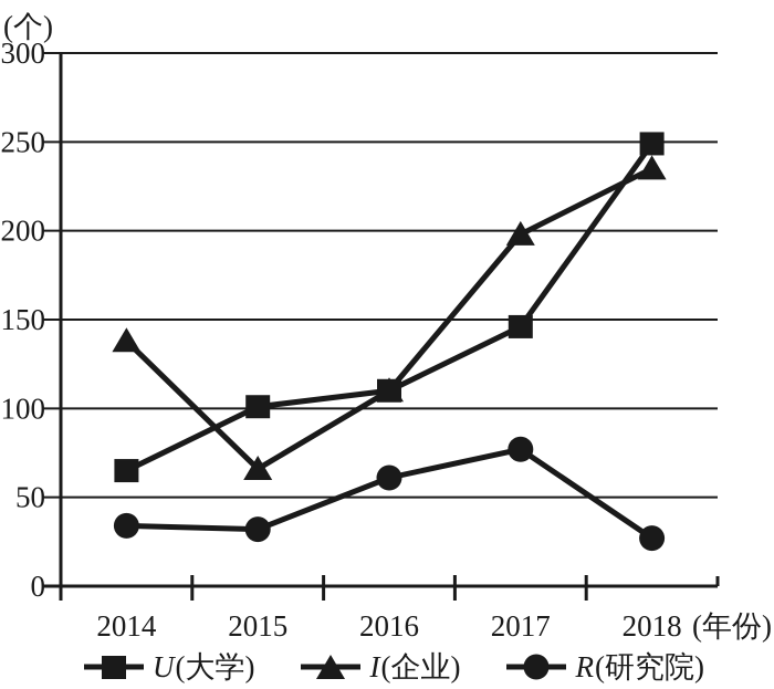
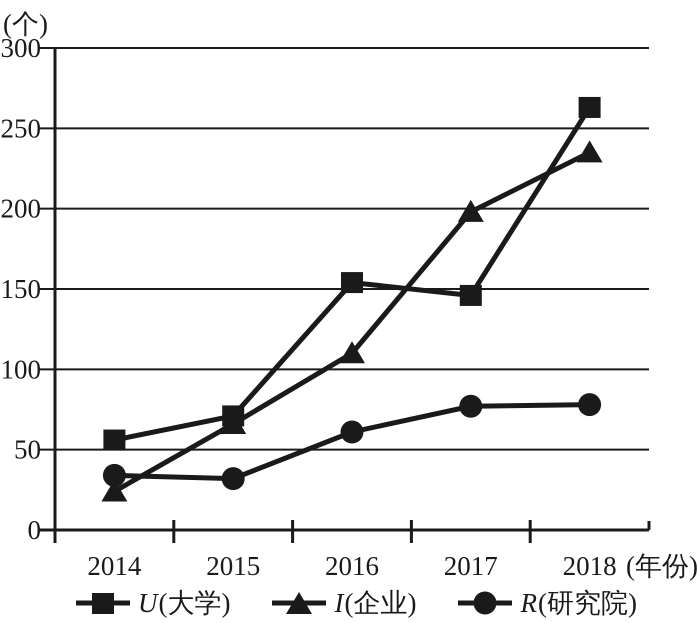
U(大学)/2014: 65 -> 56
I(企业)/2014: 138 -> 24
U(大学)/2015: 101 -> 71
U(大学)/2016: 110 -> 154
U(大学)/2018: 249 -> 263
R(研究院)/2018: 27 -> 78
